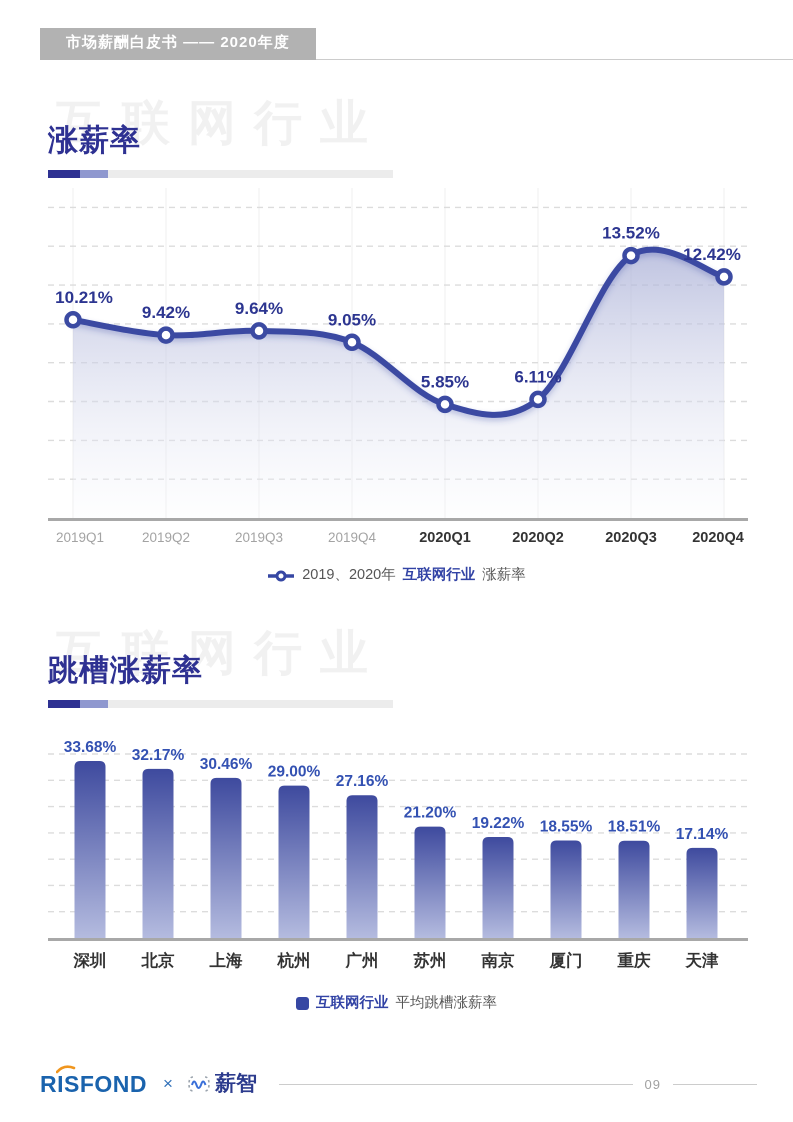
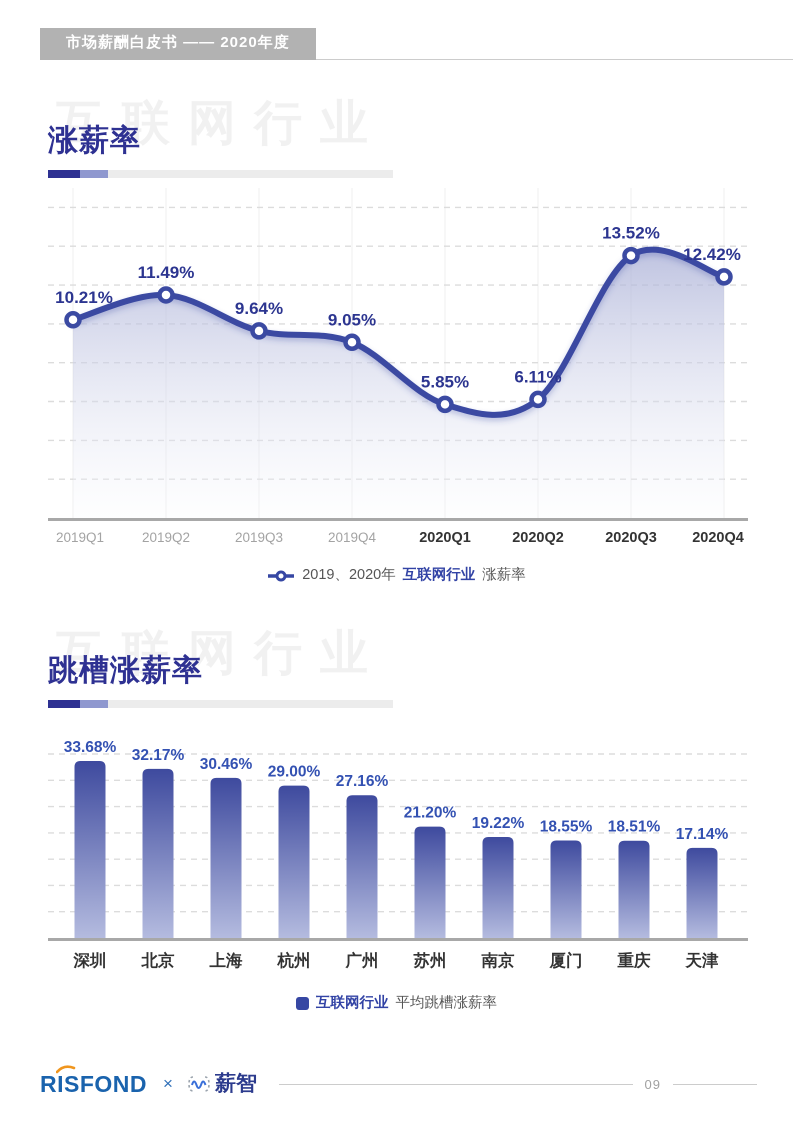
涨薪率/2019Q2: 9.42% -> 11.49%
